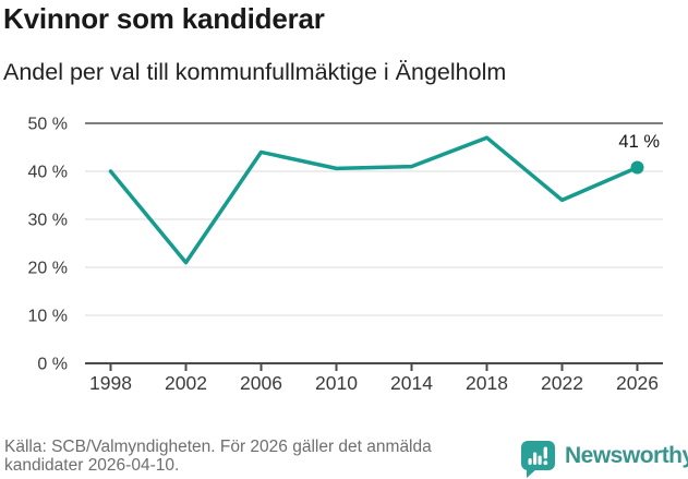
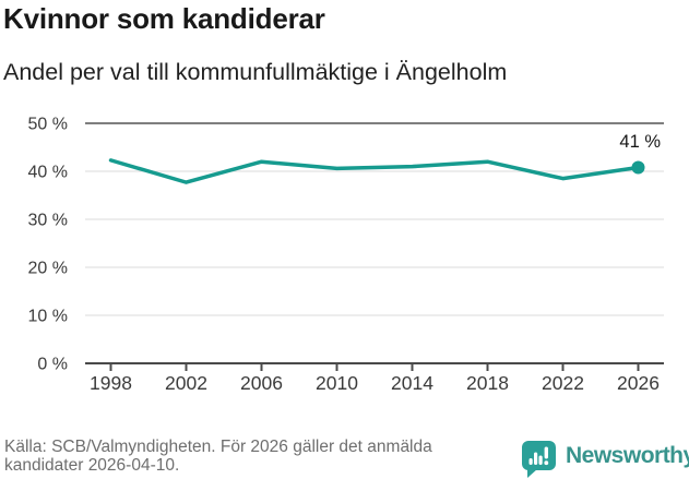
1998: 40% -> 42%
2002: 21% -> 38%
2006: 44% -> 42%
2018: 47% -> 42%
2022: 34% -> 38%
